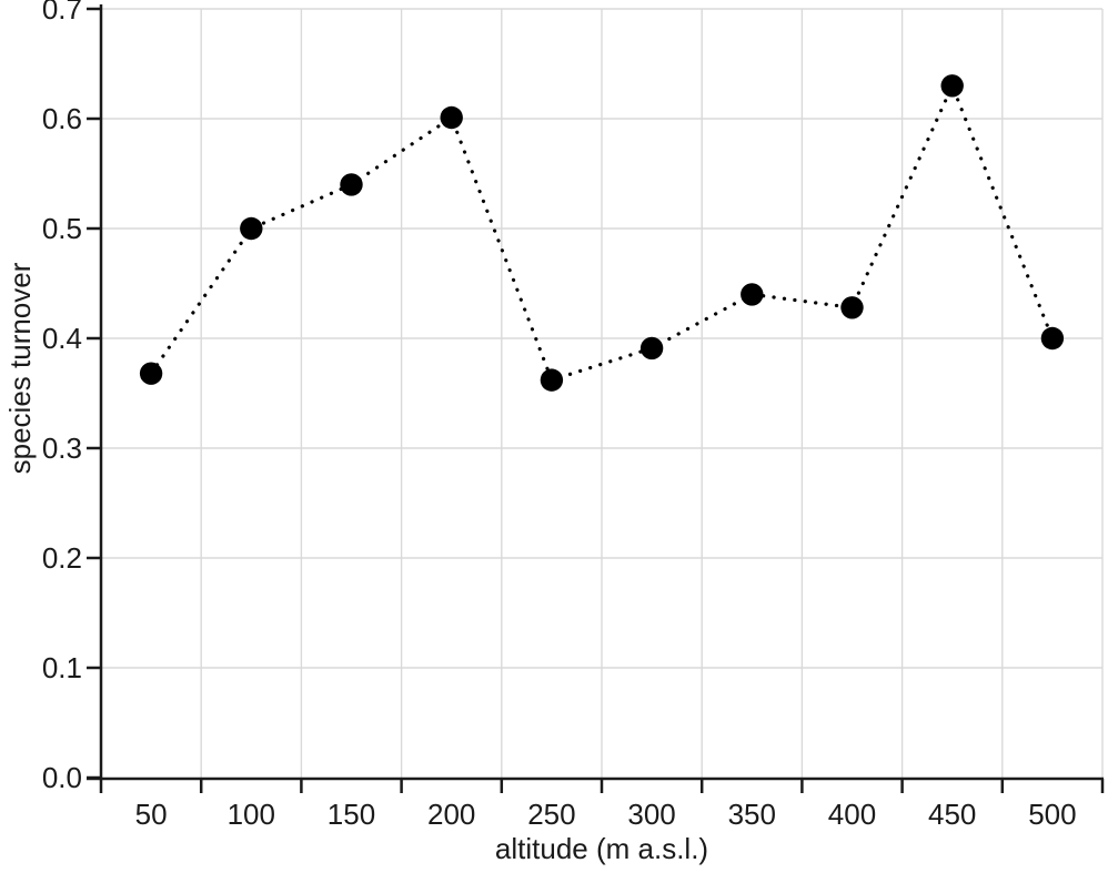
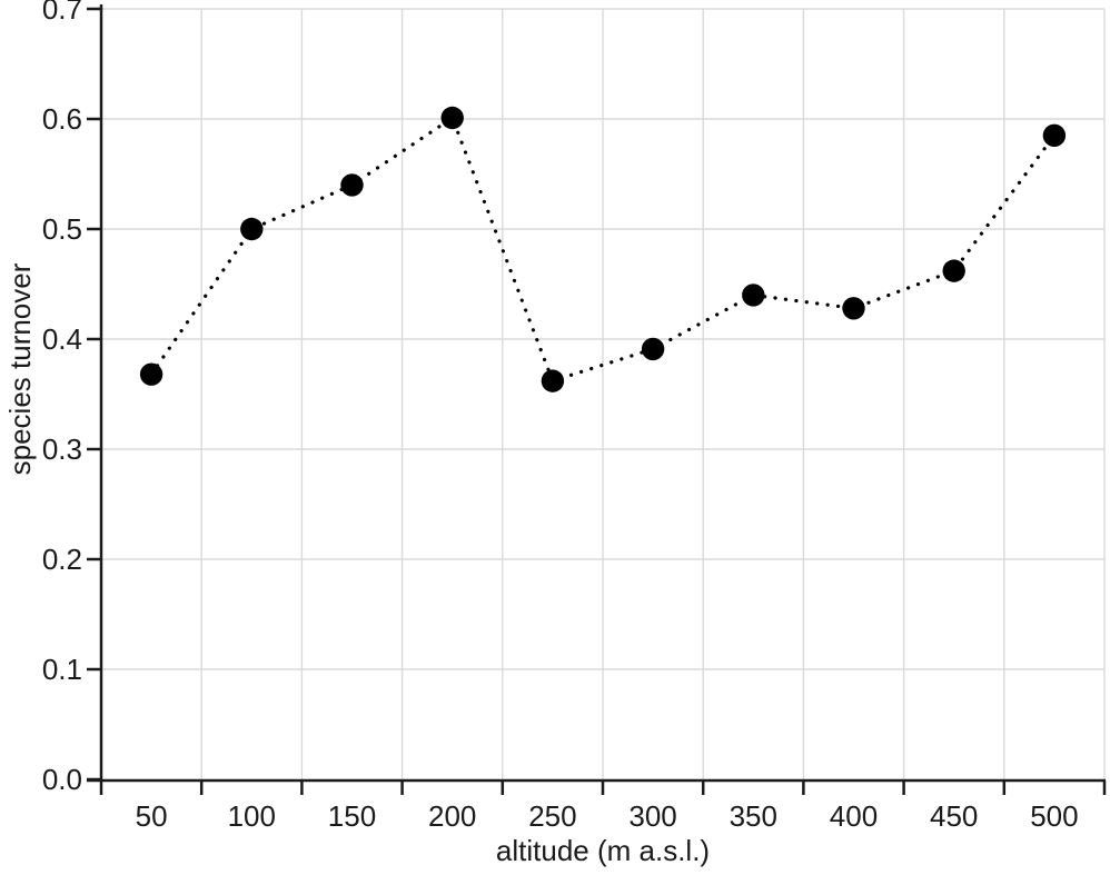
450: 0.63 -> 0.46
500: 0.40 -> 0.58
